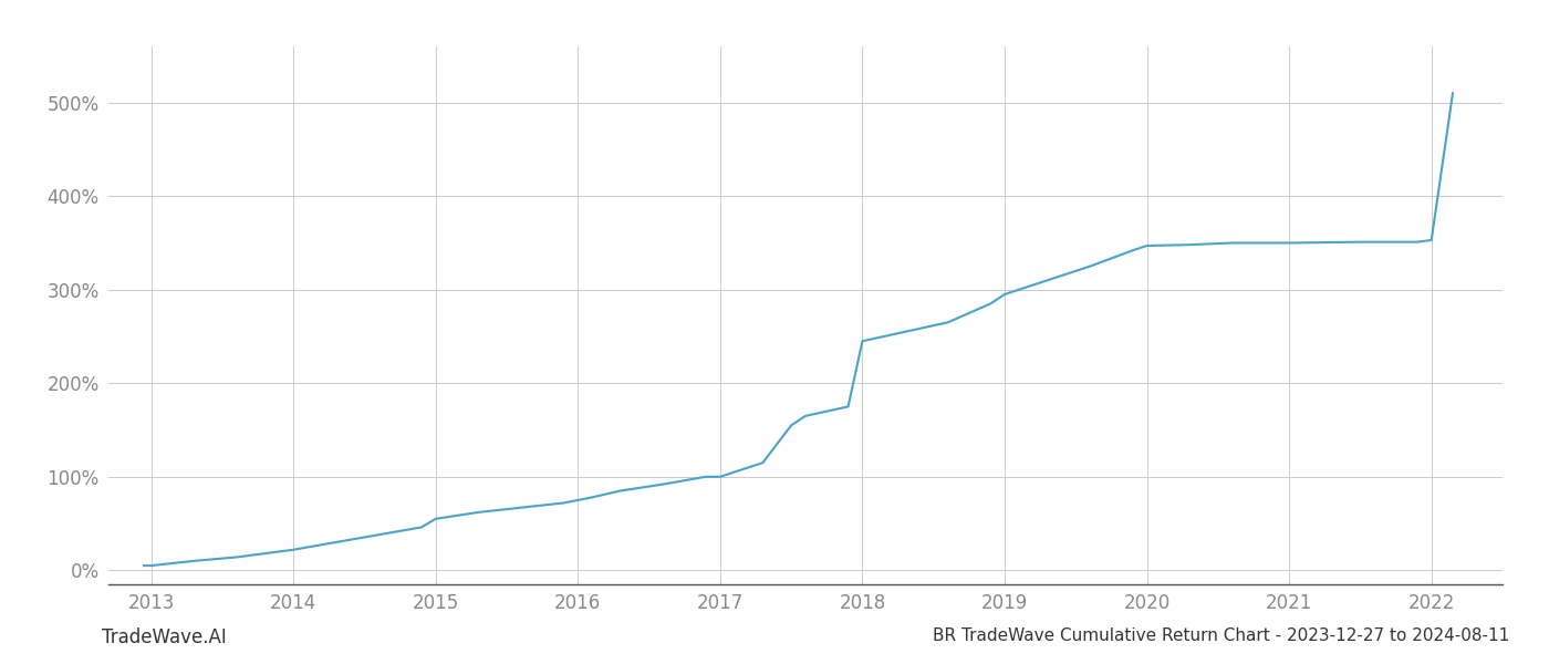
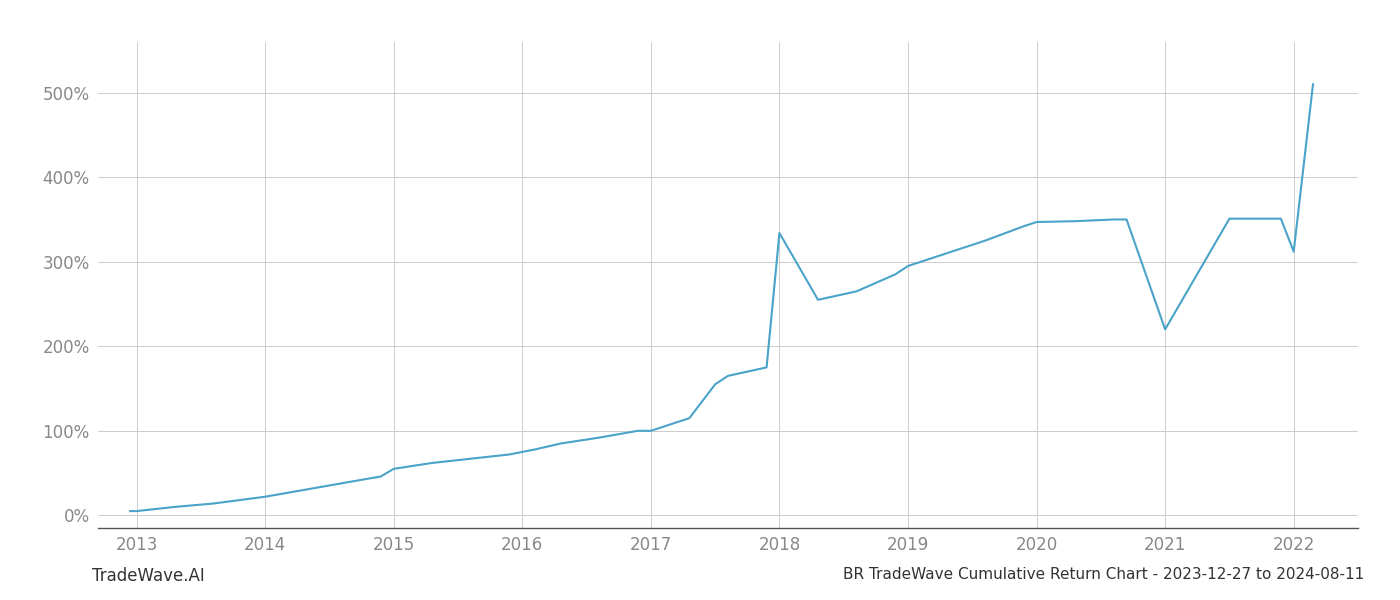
2018: 245% -> 334%
2021: 350% -> 220%
2022: 353% -> 312%
